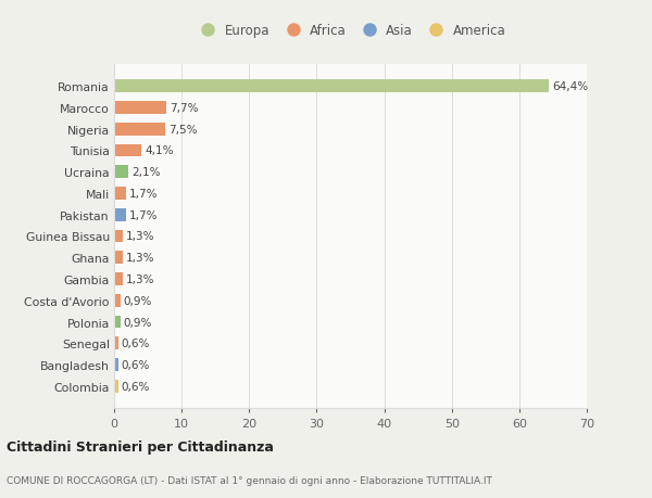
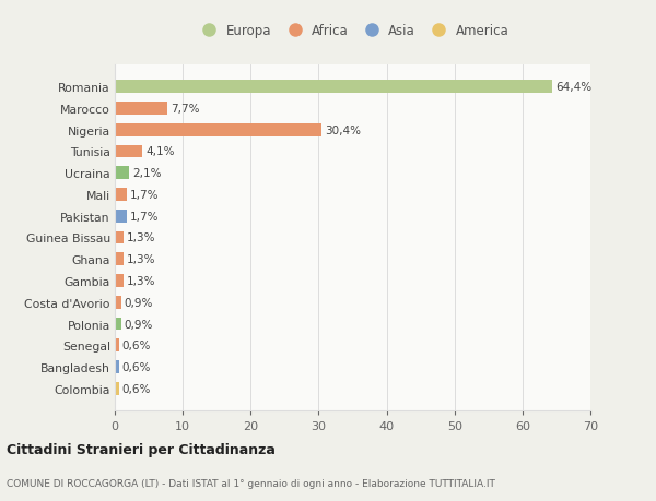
Nigeria: 7,5% -> 30,4%
